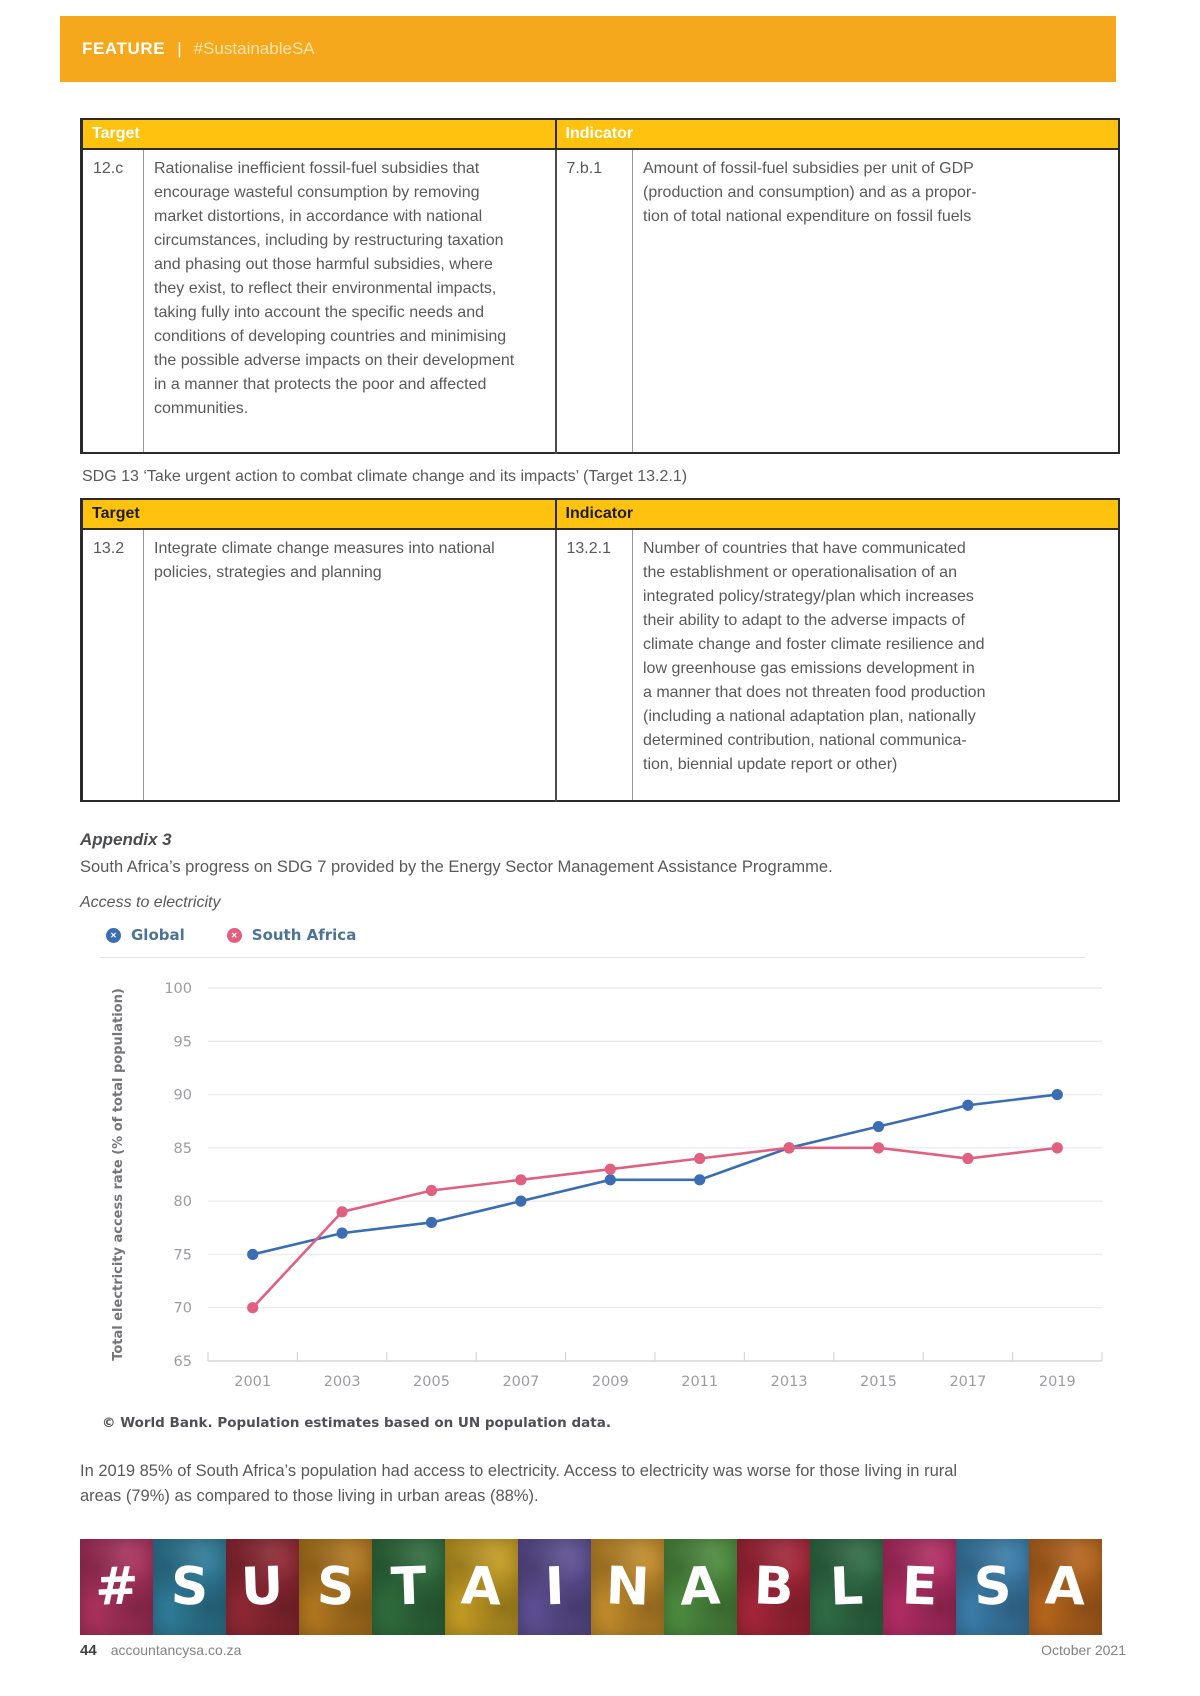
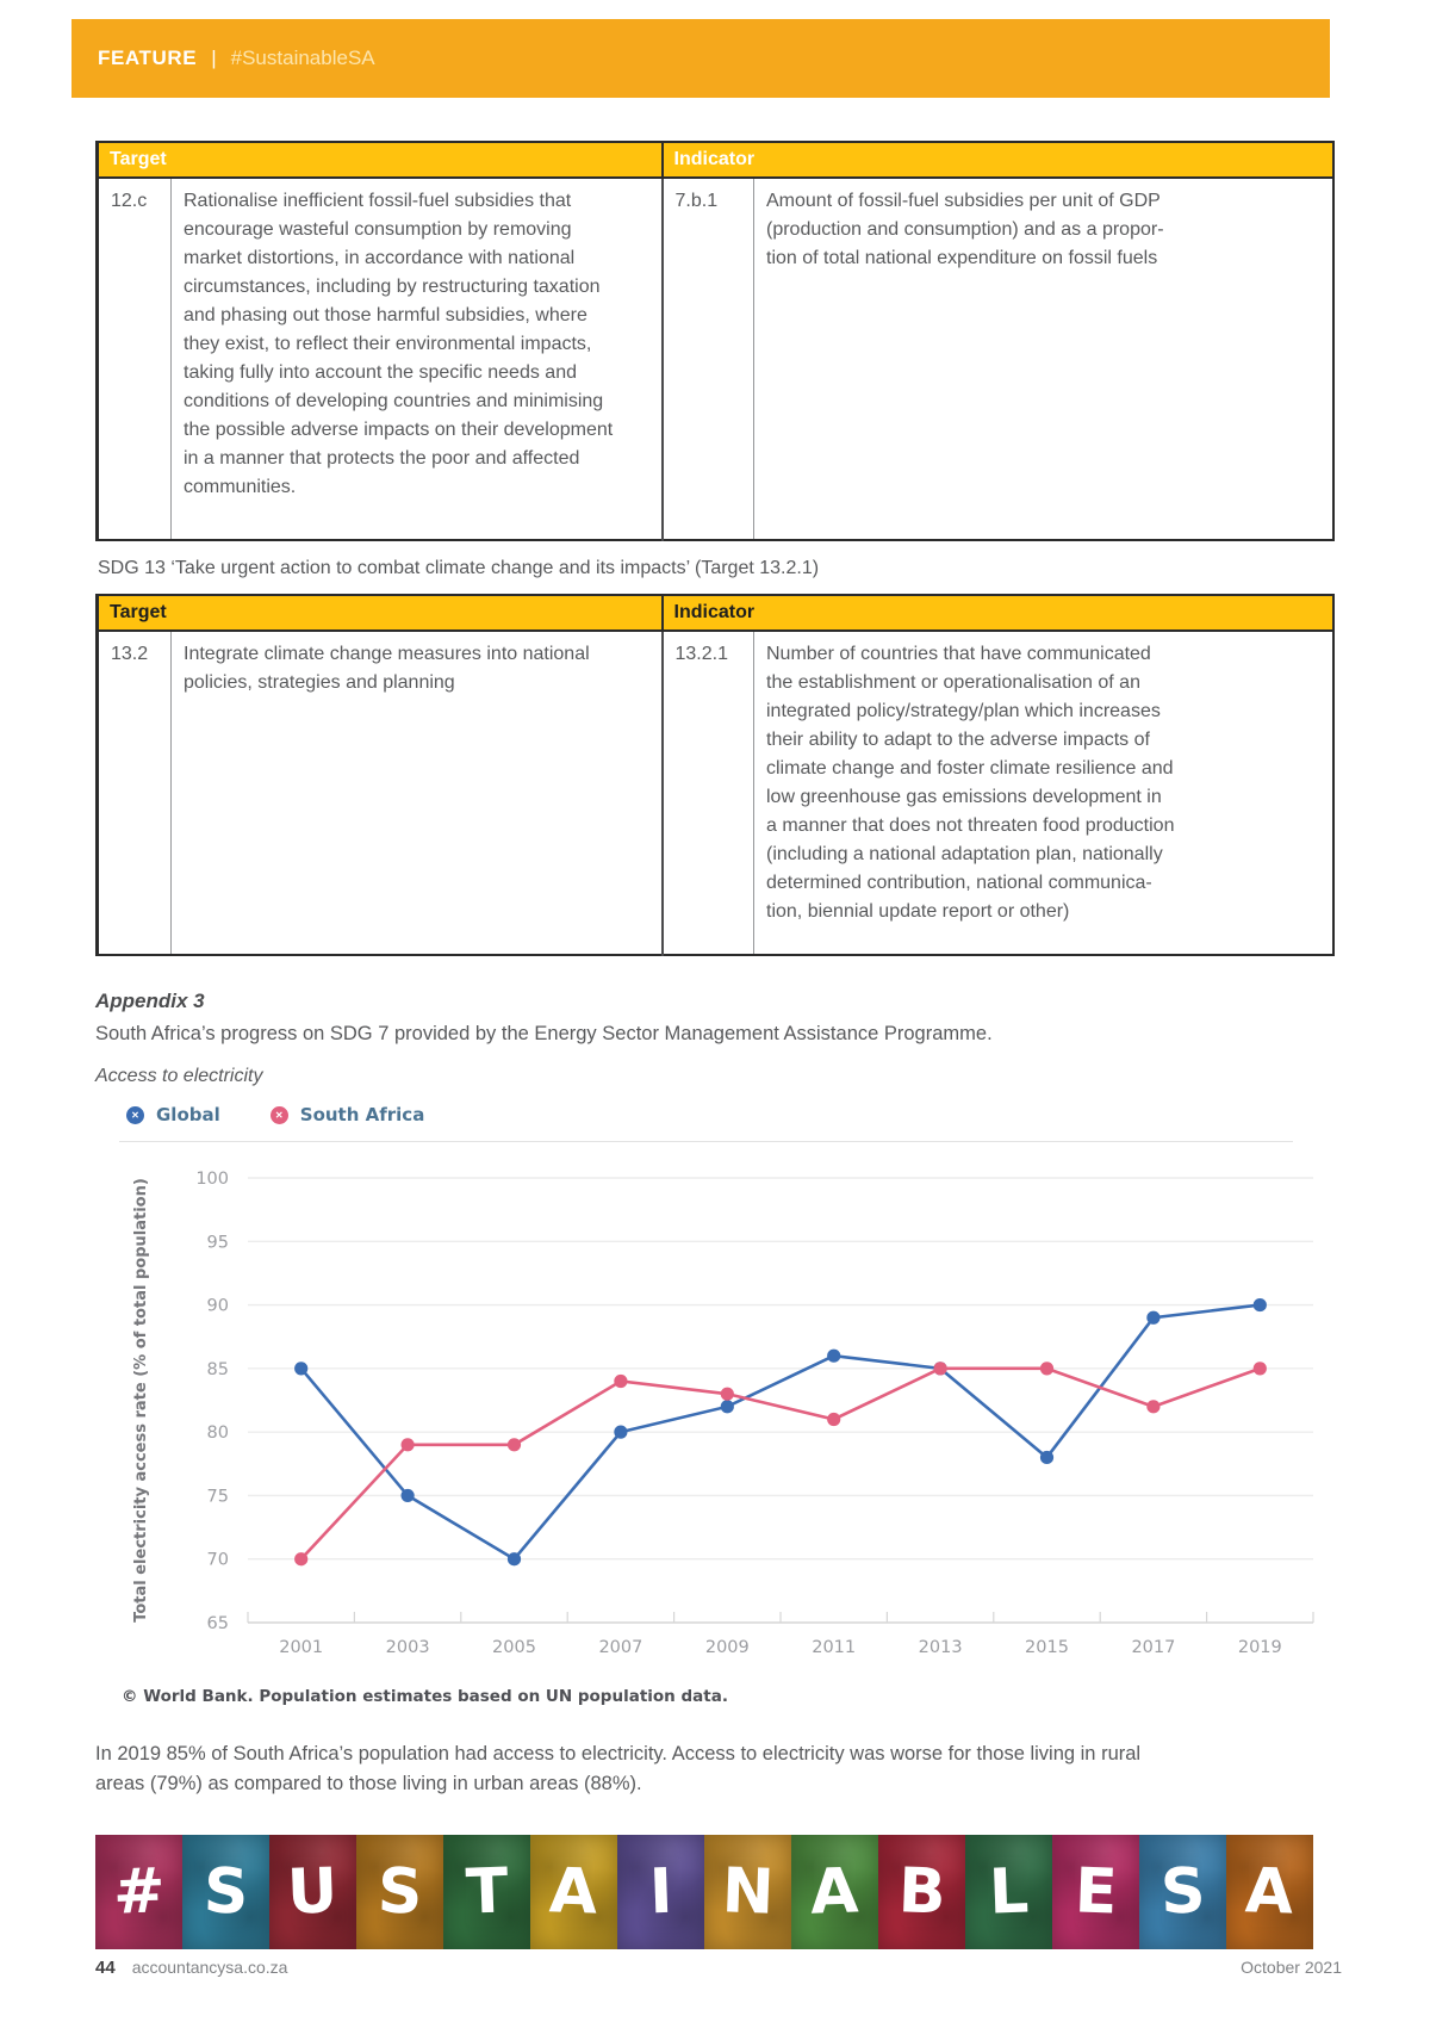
Global/2001: 75 -> 85
Global/2003: 77 -> 75
Global/2005: 78 -> 70
South Africa/2005: 81 -> 79
South Africa/2007: 82 -> 84
Global/2011: 82 -> 86
South Africa/2011: 84 -> 81
Global/2015: 87 -> 78
South Africa/2017: 84 -> 82
